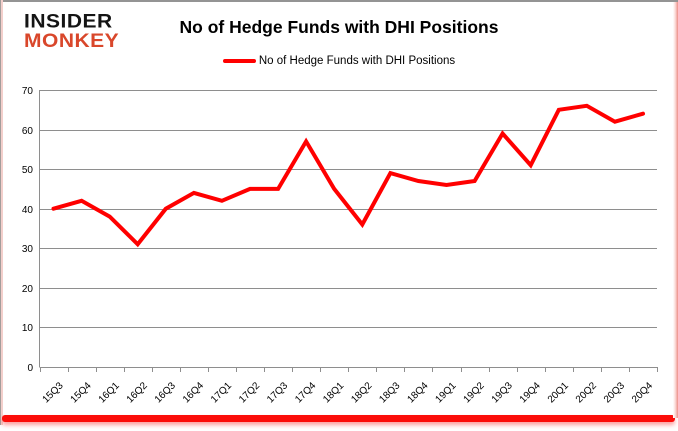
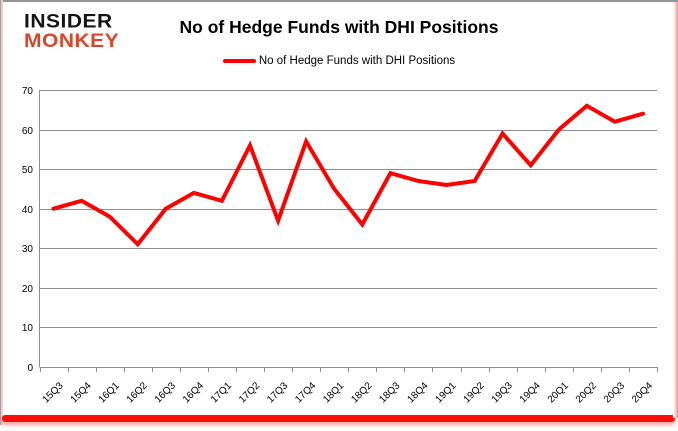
17Q2: 45 -> 56
17Q3: 45 -> 37
20Q1: 65 -> 60
